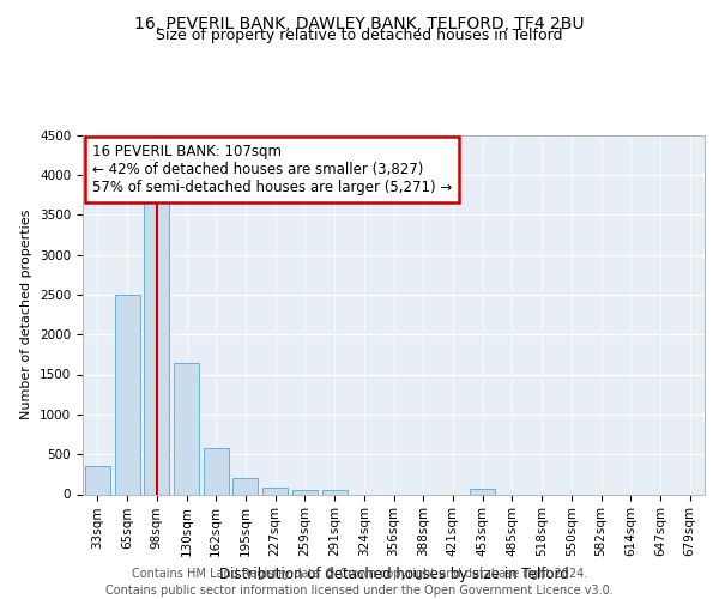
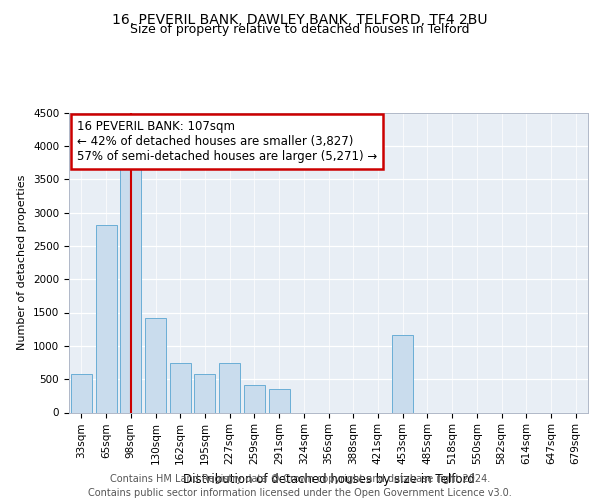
33sqm: 350 -> 580
65sqm: 2500 -> 2820
130sqm: 1650 -> 1420
162sqm: 580 -> 740
195sqm: 210 -> 580
227sqm: 90 -> 740
259sqm: 60 -> 420
291sqm: 60 -> 360
453sqm: 60 -> 1160
